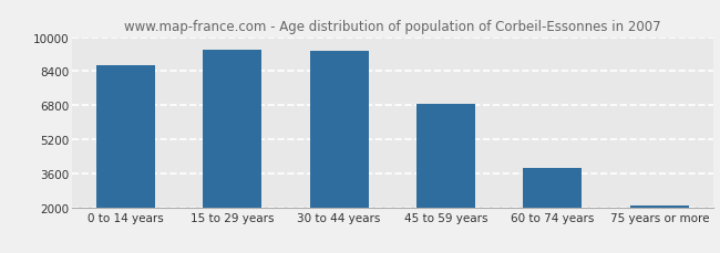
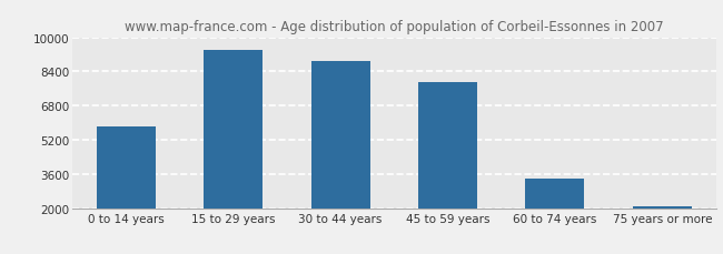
0 to 14 years: 8700 -> 5800
30 to 44 years: 9400 -> 8900
45 to 59 years: 6800 -> 7900
60 to 74 years: 3800 -> 3400
